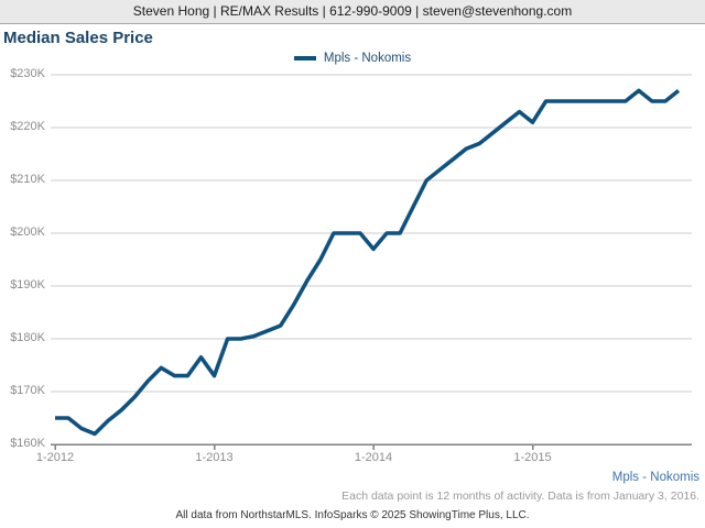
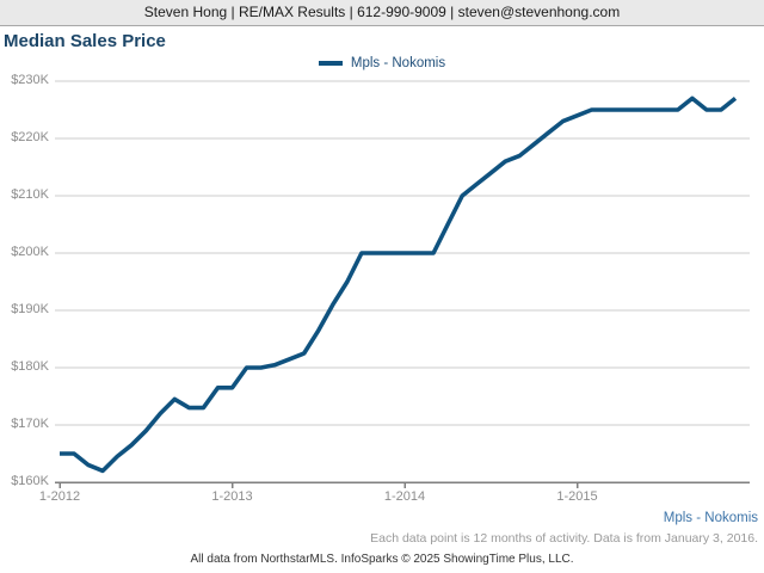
1-2013: $173K -> $176K
1-2014: $197K -> $200K
1-2015: $221K -> $224K
